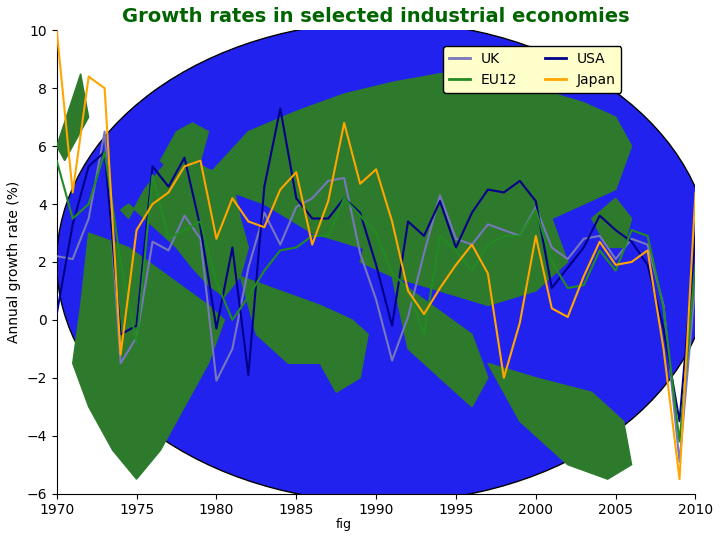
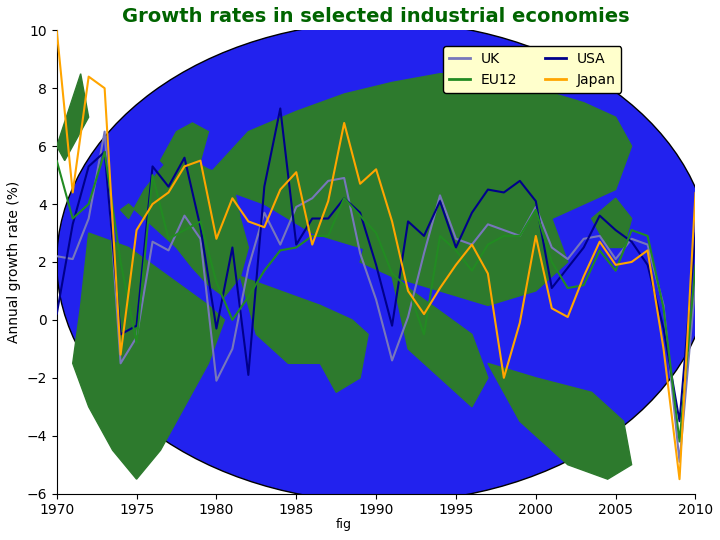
USA/1985: 4.2 -> 2.6
